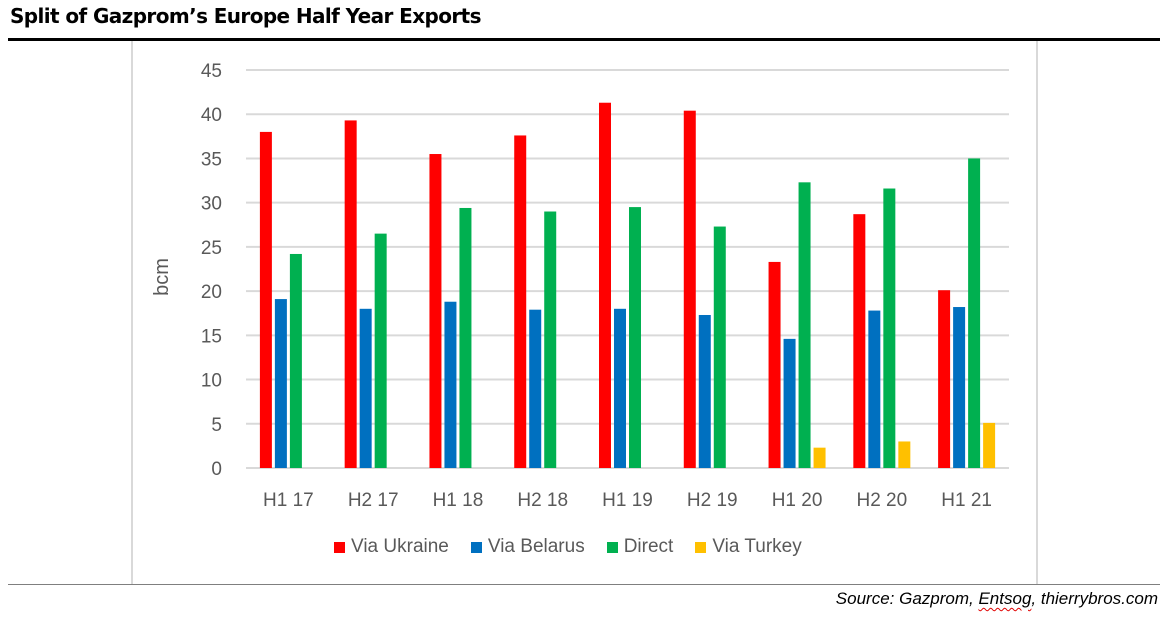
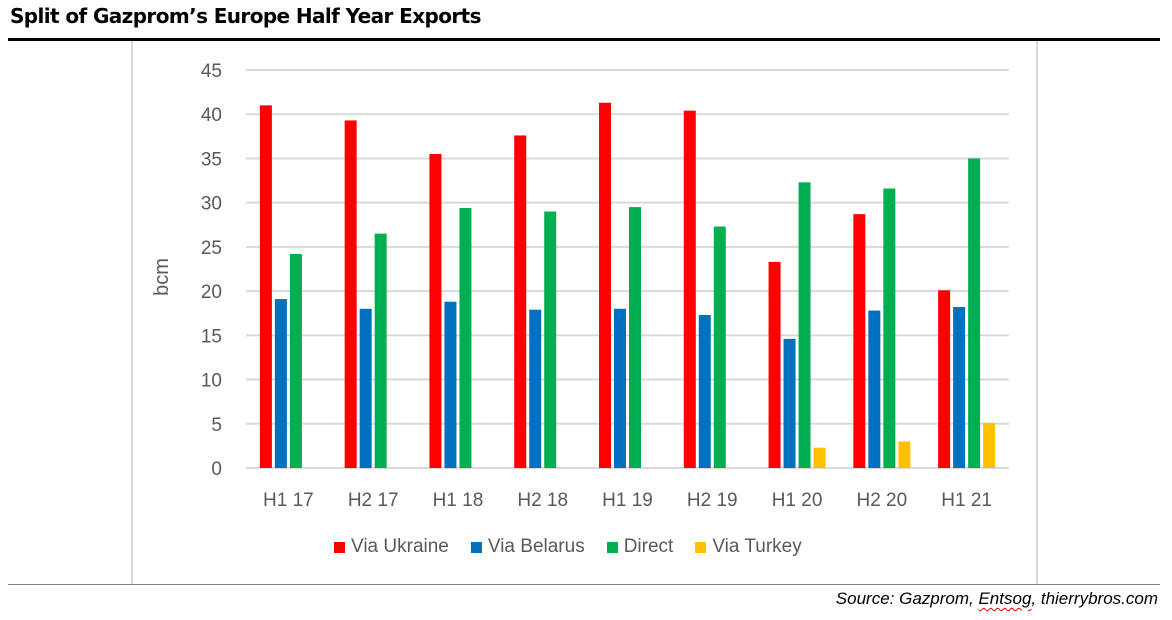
Via Ukraine/H1 17: 38 -> 41
